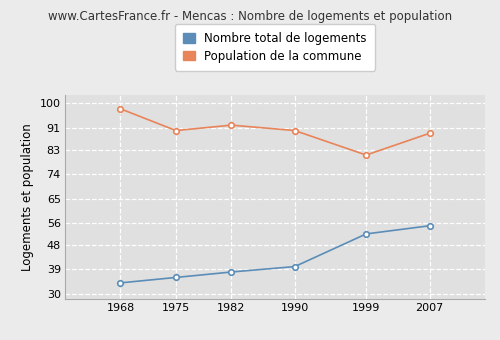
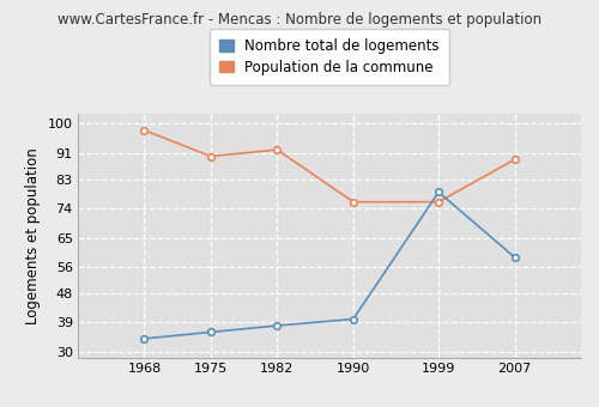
Population de la commune/1990: 90 -> 76
Nombre total de logements/1999: 52 -> 79
Population de la commune/1999: 81 -> 76
Nombre total de logements/2007: 55 -> 59
